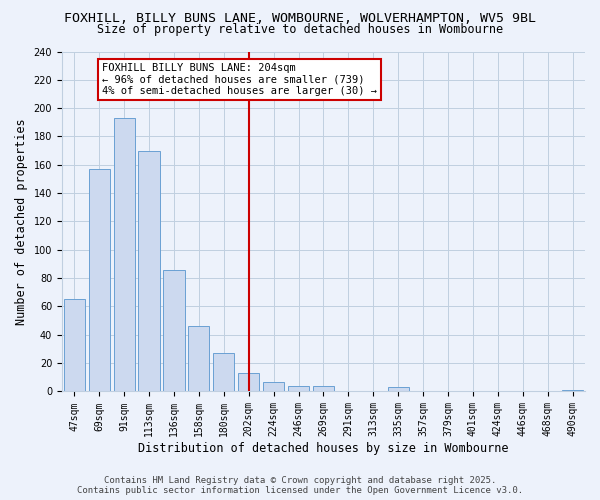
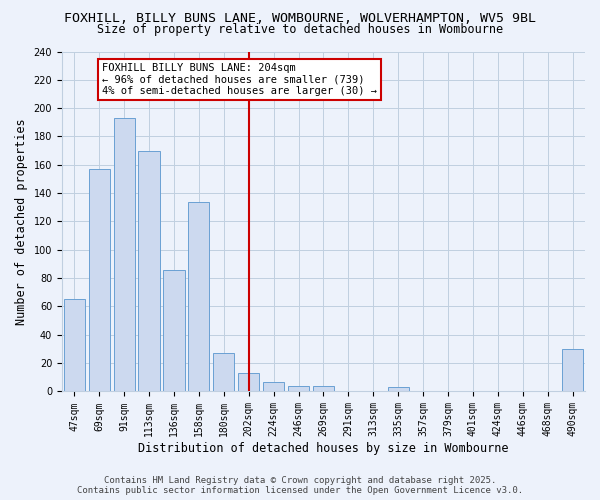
158sqm: 46 -> 134
490sqm: 1 -> 30
